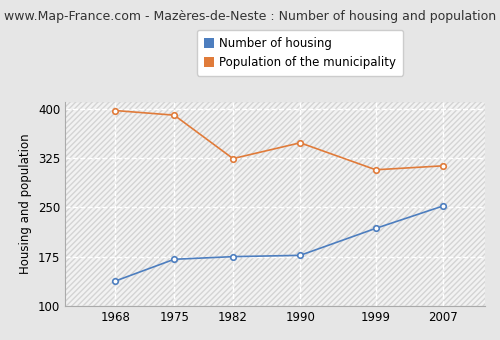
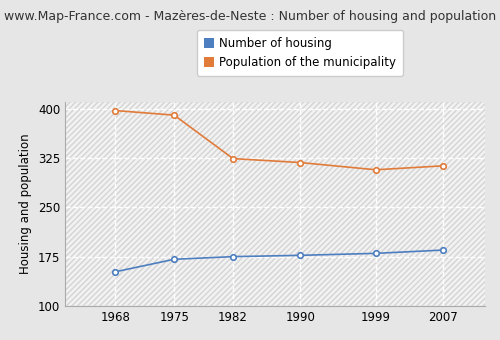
Number of housing/1968: 138 -> 152
Population of the municipality/1990: 348 -> 318
Number of housing/1999: 218 -> 180
Number of housing/2007: 252 -> 185
